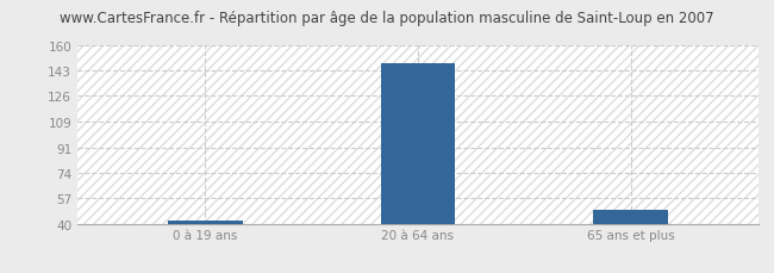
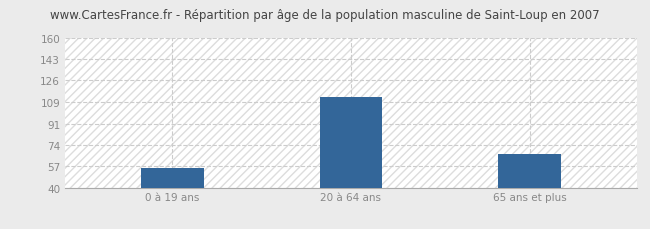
0 à 19 ans: 42 -> 56
20 à 64 ans: 148 -> 113
65 ans et plus: 49 -> 67
